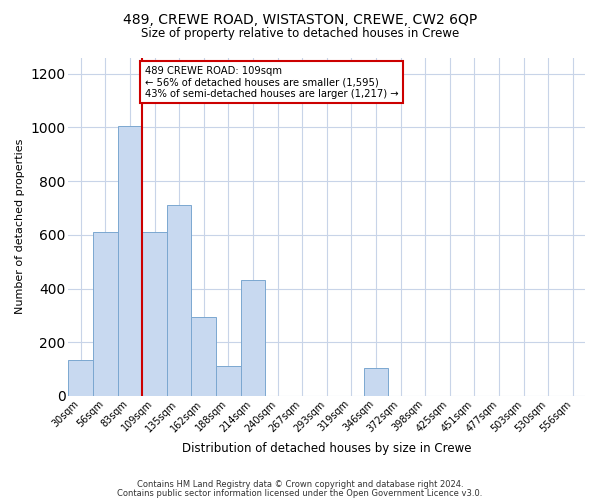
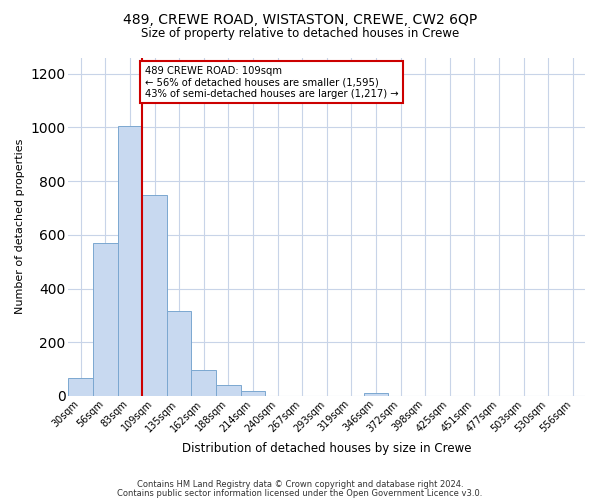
30sqm: 135 -> 68
56sqm: 610 -> 570
109sqm: 610 -> 748
135sqm: 710 -> 315
162sqm: 295 -> 95
188sqm: 110 -> 42
214sqm: 430 -> 20
346sqm: 105 -> 12
